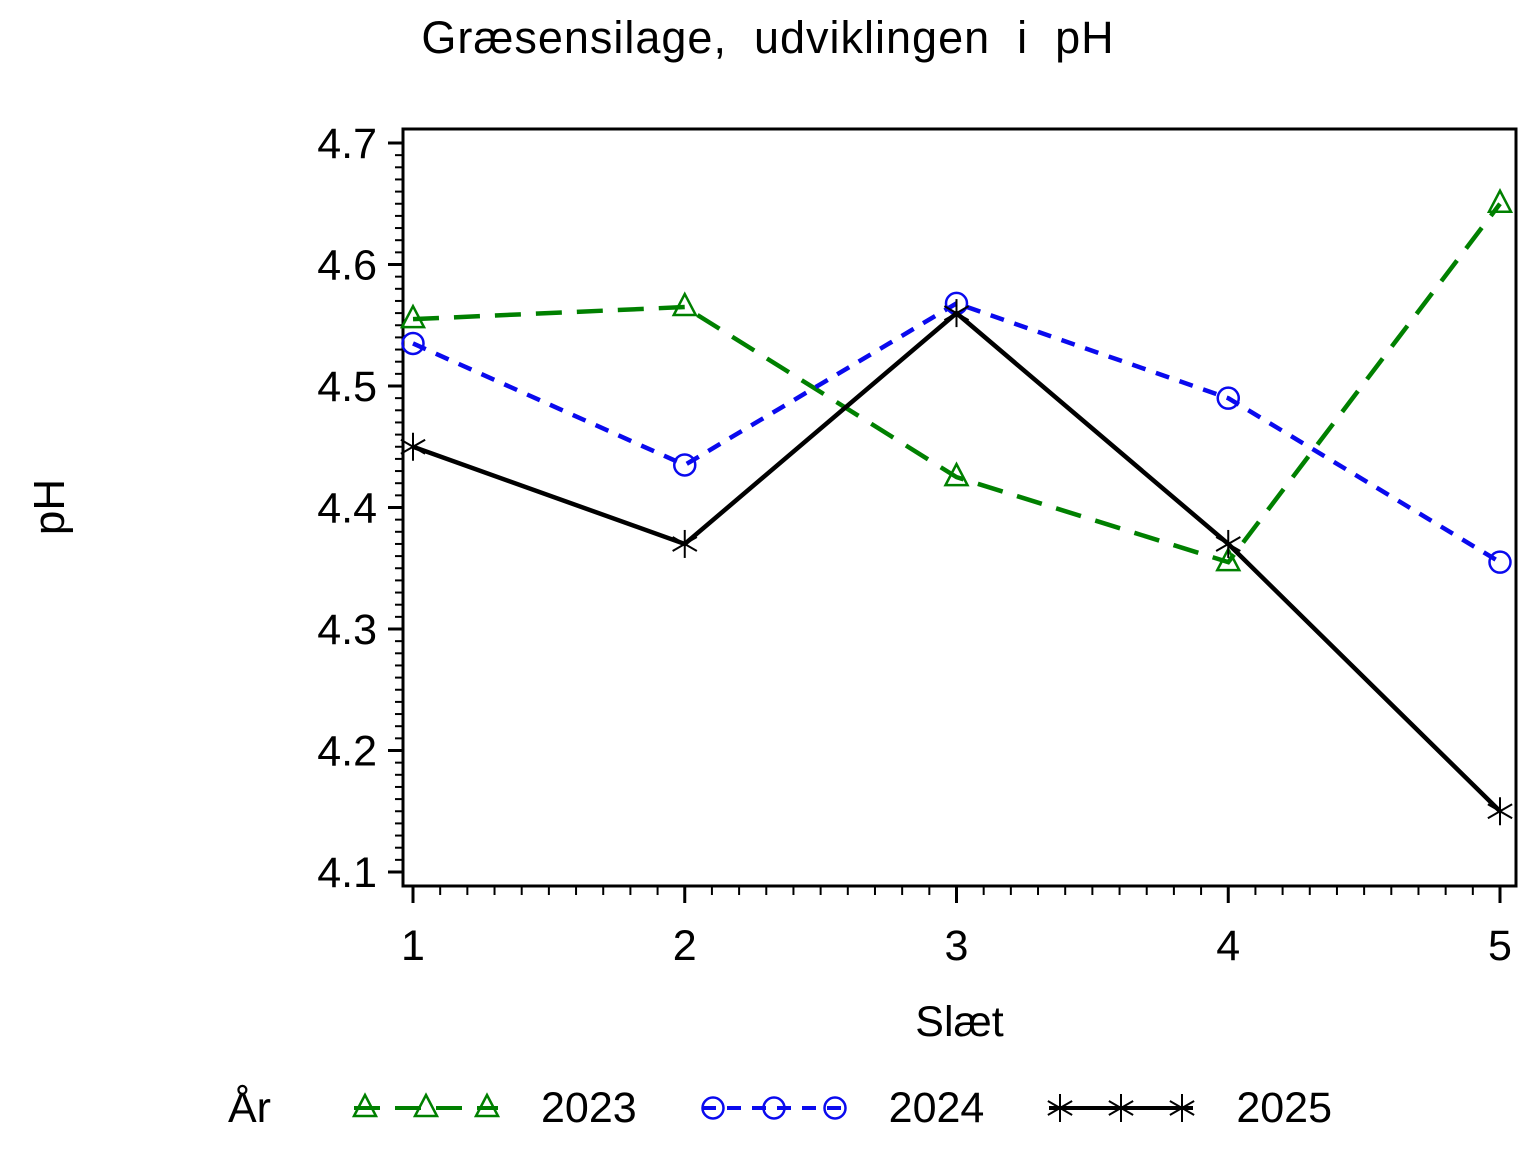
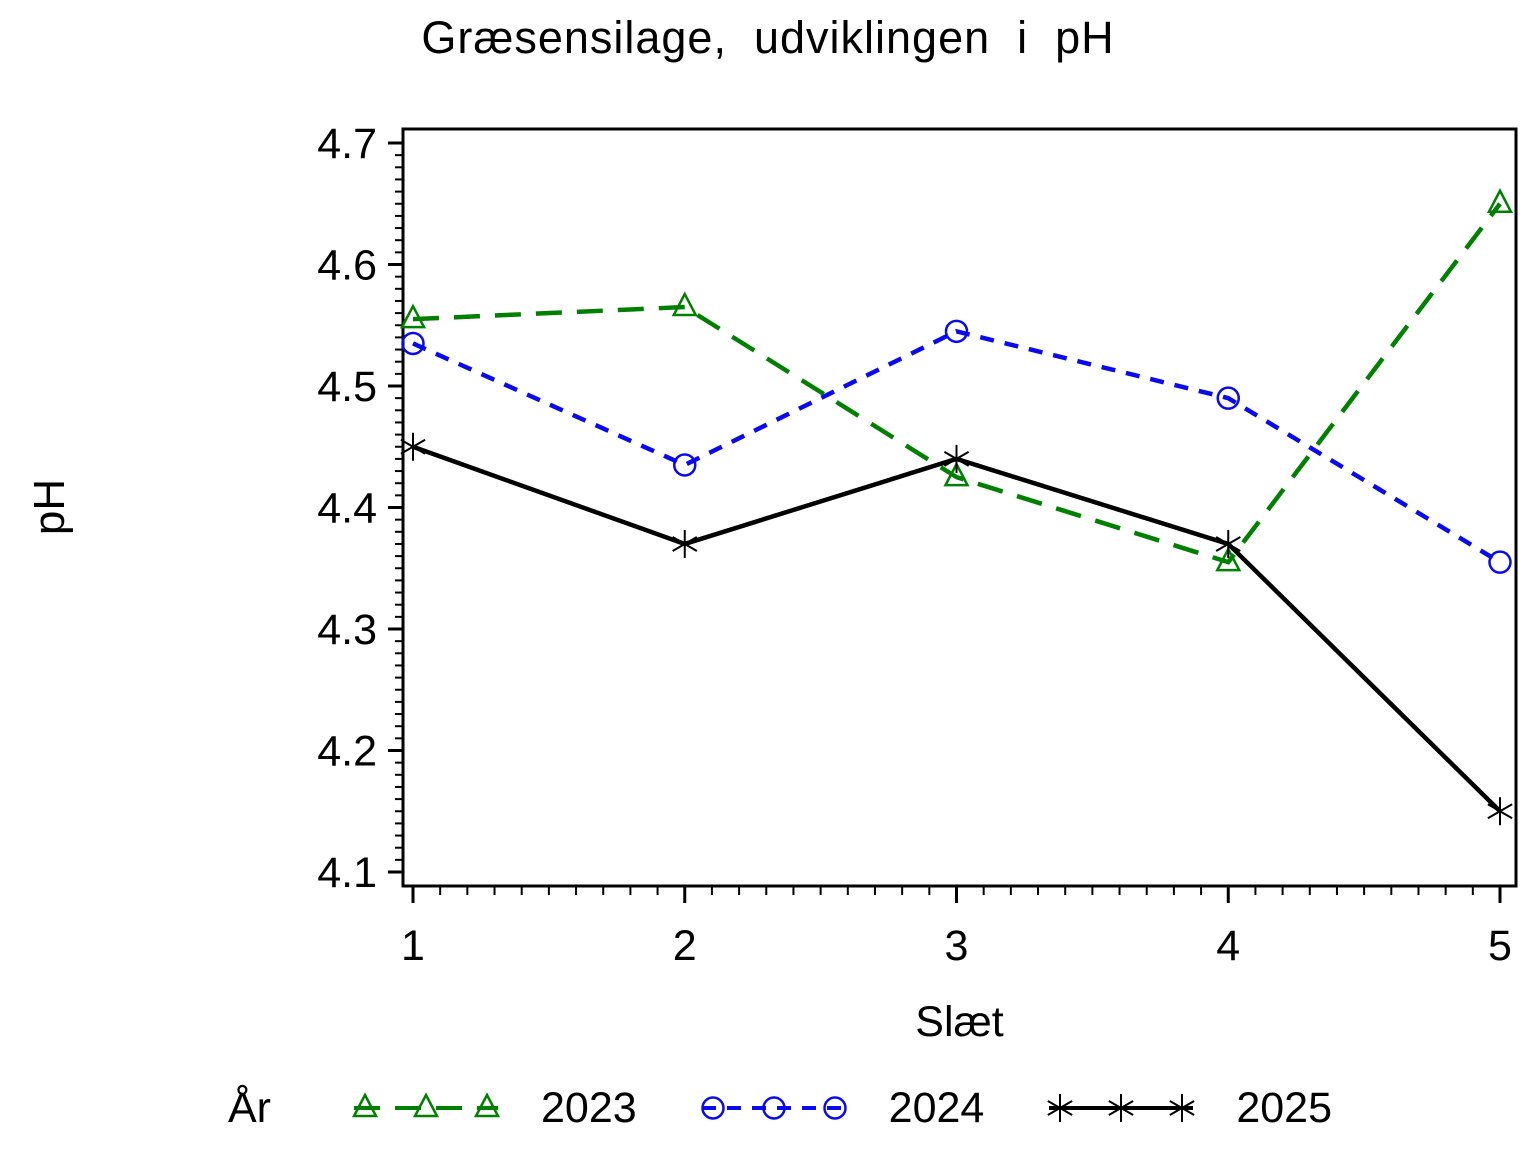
2024/3: 4.568 -> 4.545
2025/3: 4.56 -> 4.44
